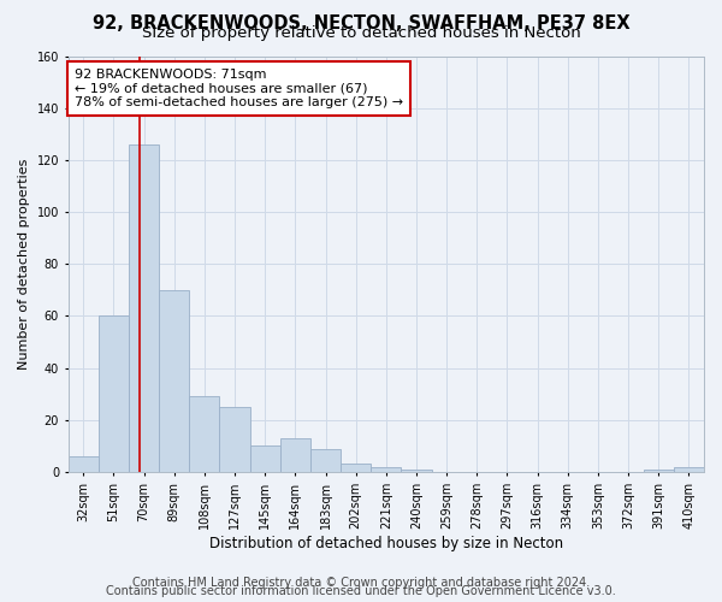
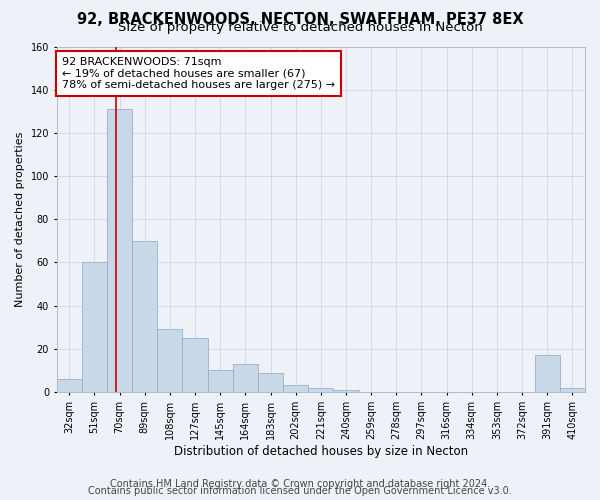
70sqm: 126 -> 131
391sqm: 1 -> 17
